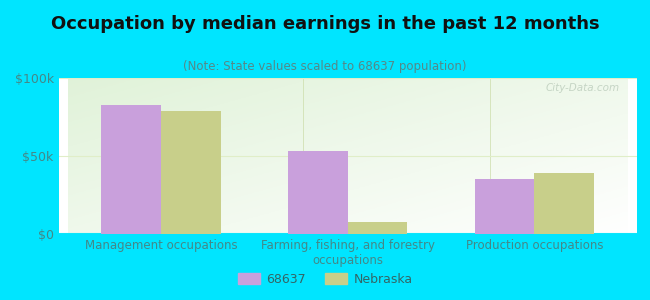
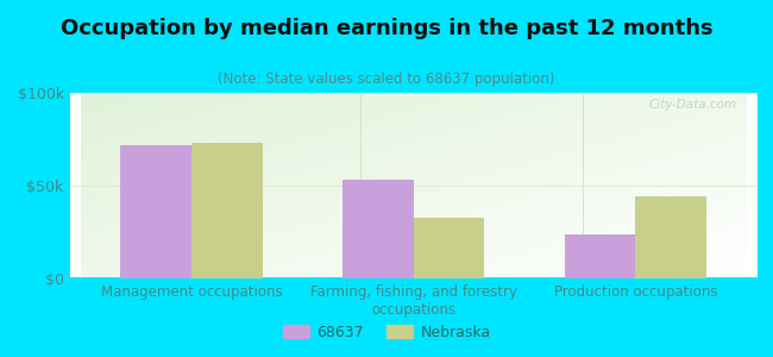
68637/Management occupations: $83k -> $72k
Nebraska/Management occupations: $79k -> $73k
Nebraska/Farming, fishing, and forestry occupations: $8k -> $33k
68637/Production occupations: $35k -> $24k
Nebraska/Production occupations: $39k -> $44k
